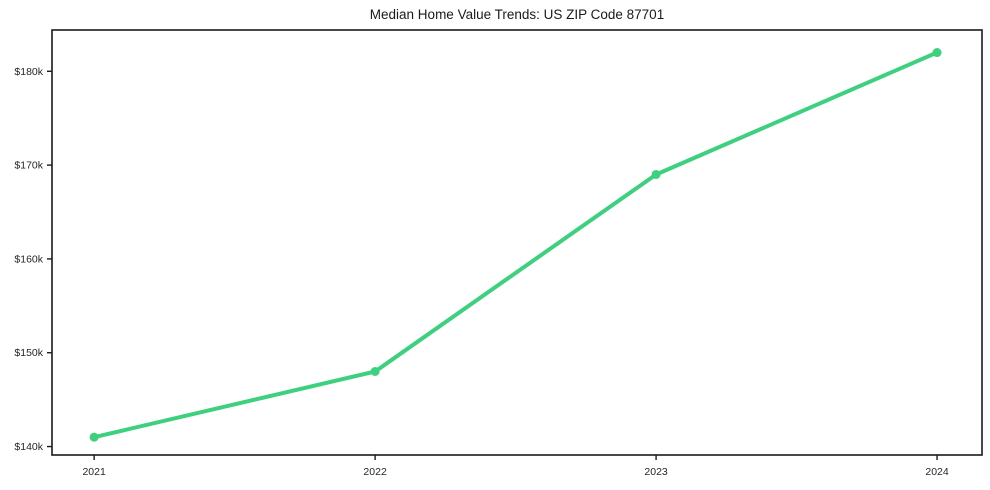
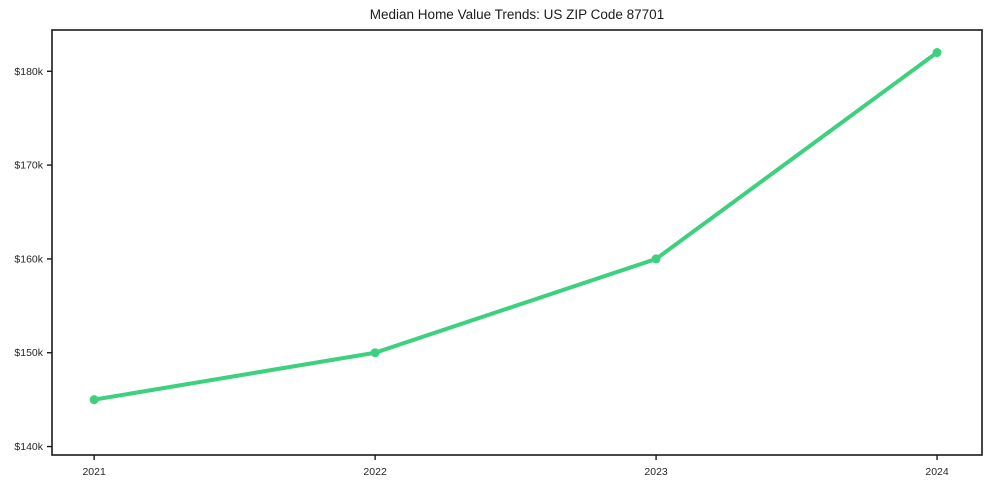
2021: $141k -> $145k
2022: $148k -> $150k
2023: $169k -> $160k
